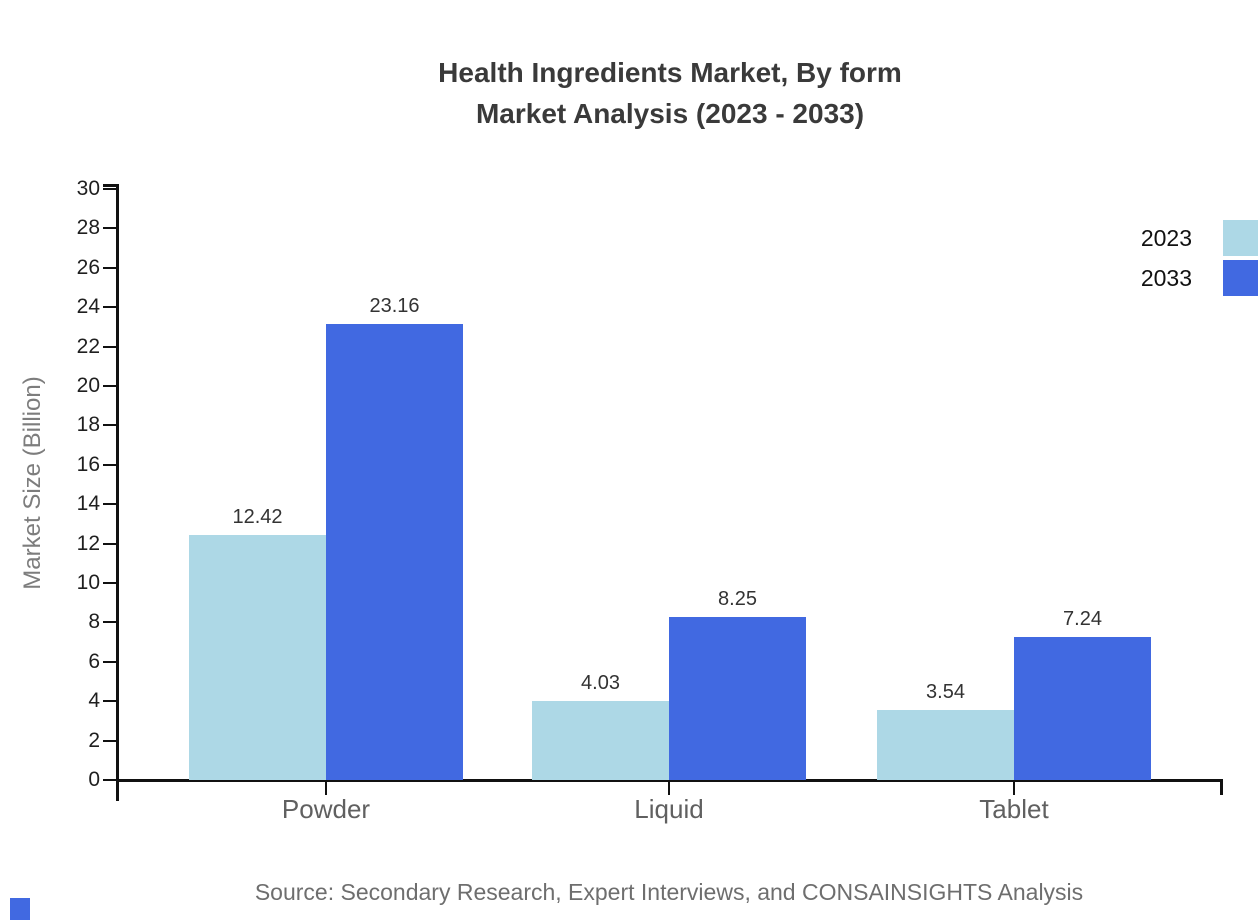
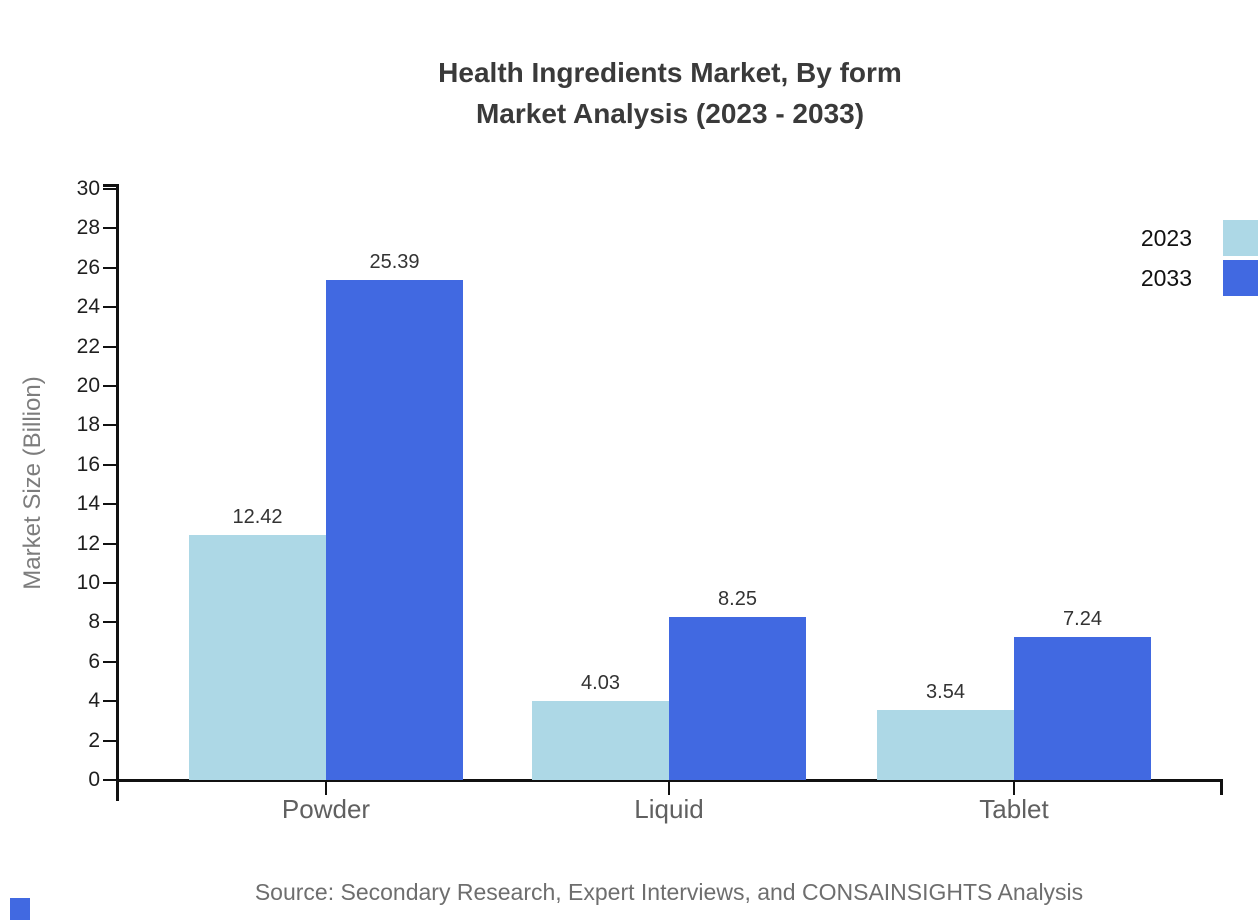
2033/Powder: 23.16 -> 25.39
